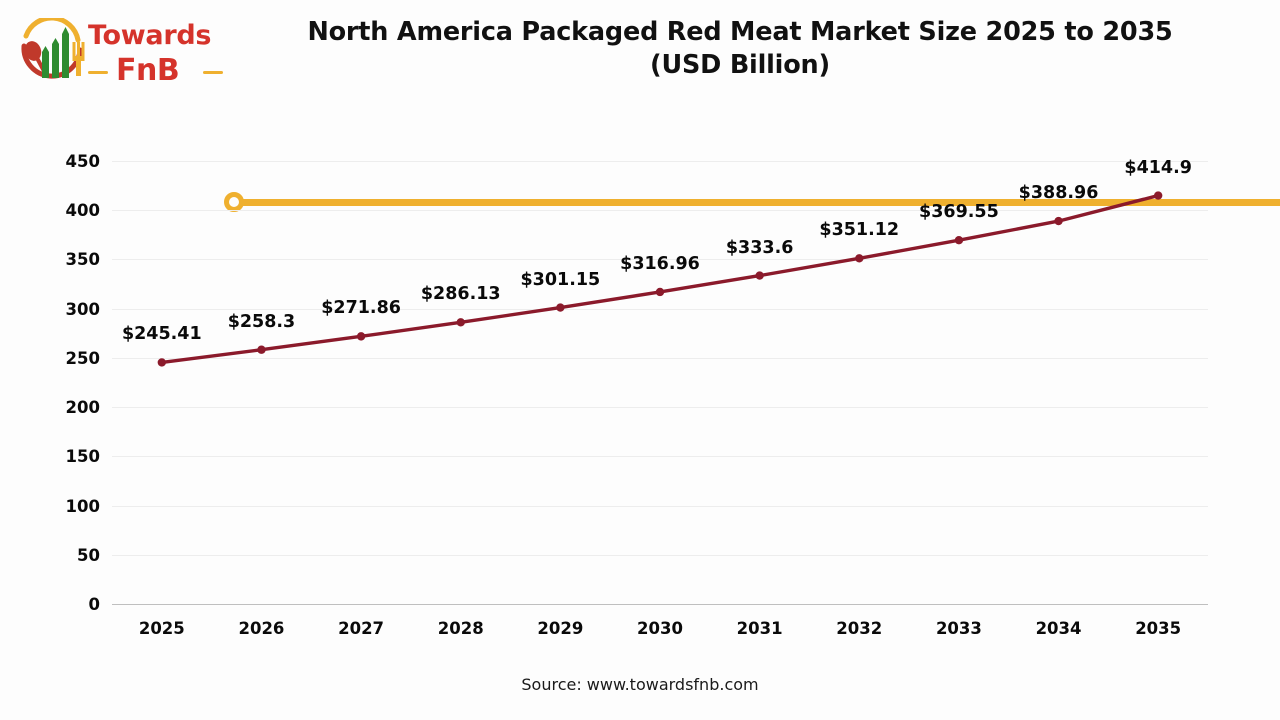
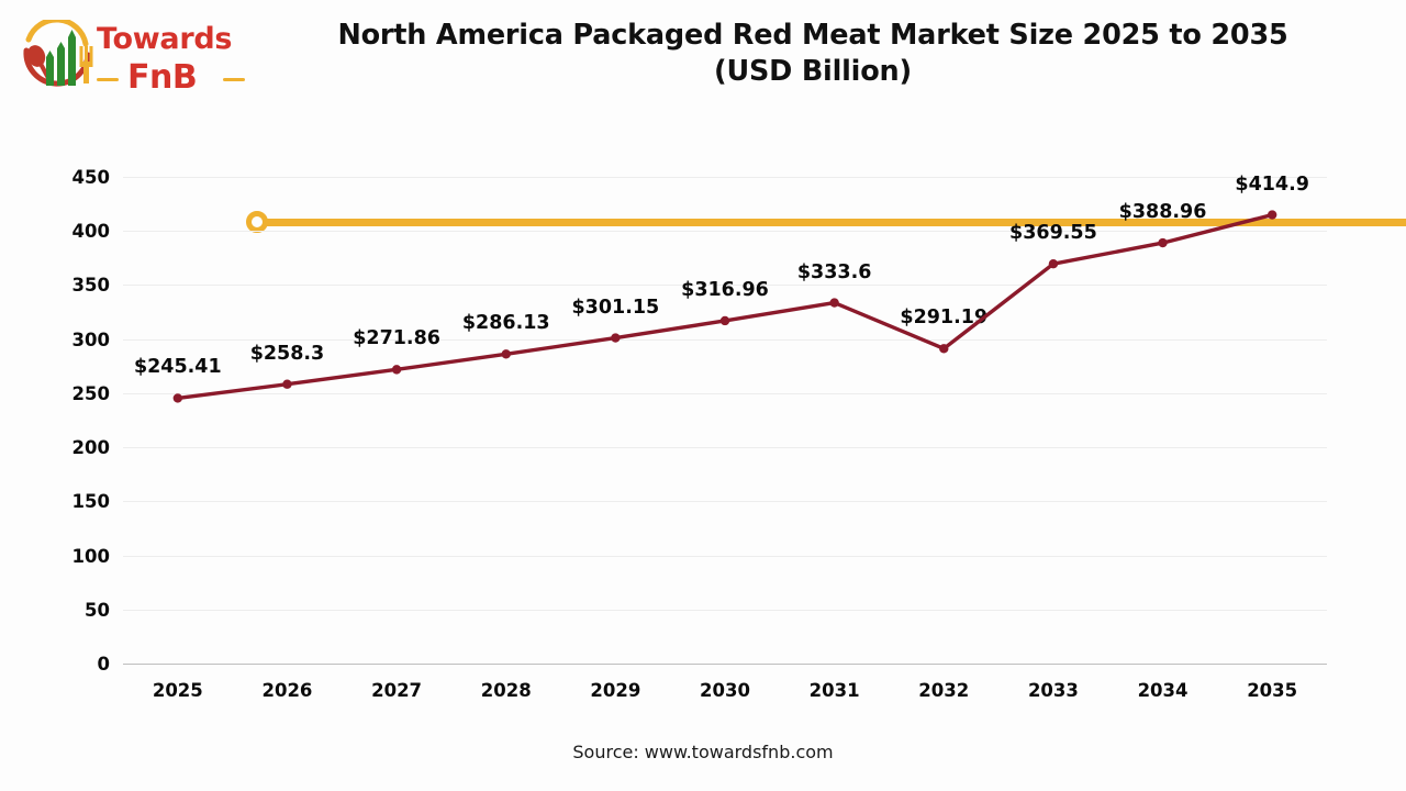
2032: $351.12 -> $291.19
